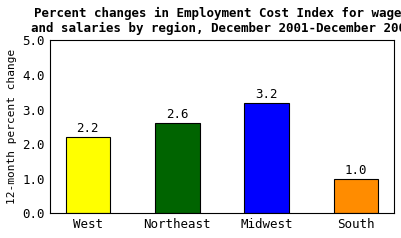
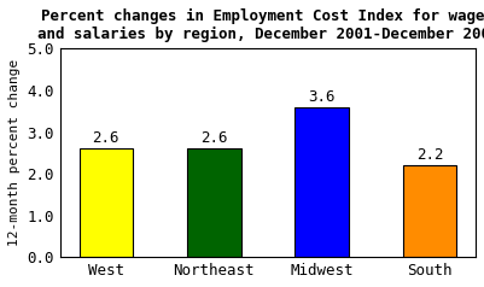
West: 2.2 -> 2.6
Midwest: 3.2 -> 3.6
South: 1.0 -> 2.2
